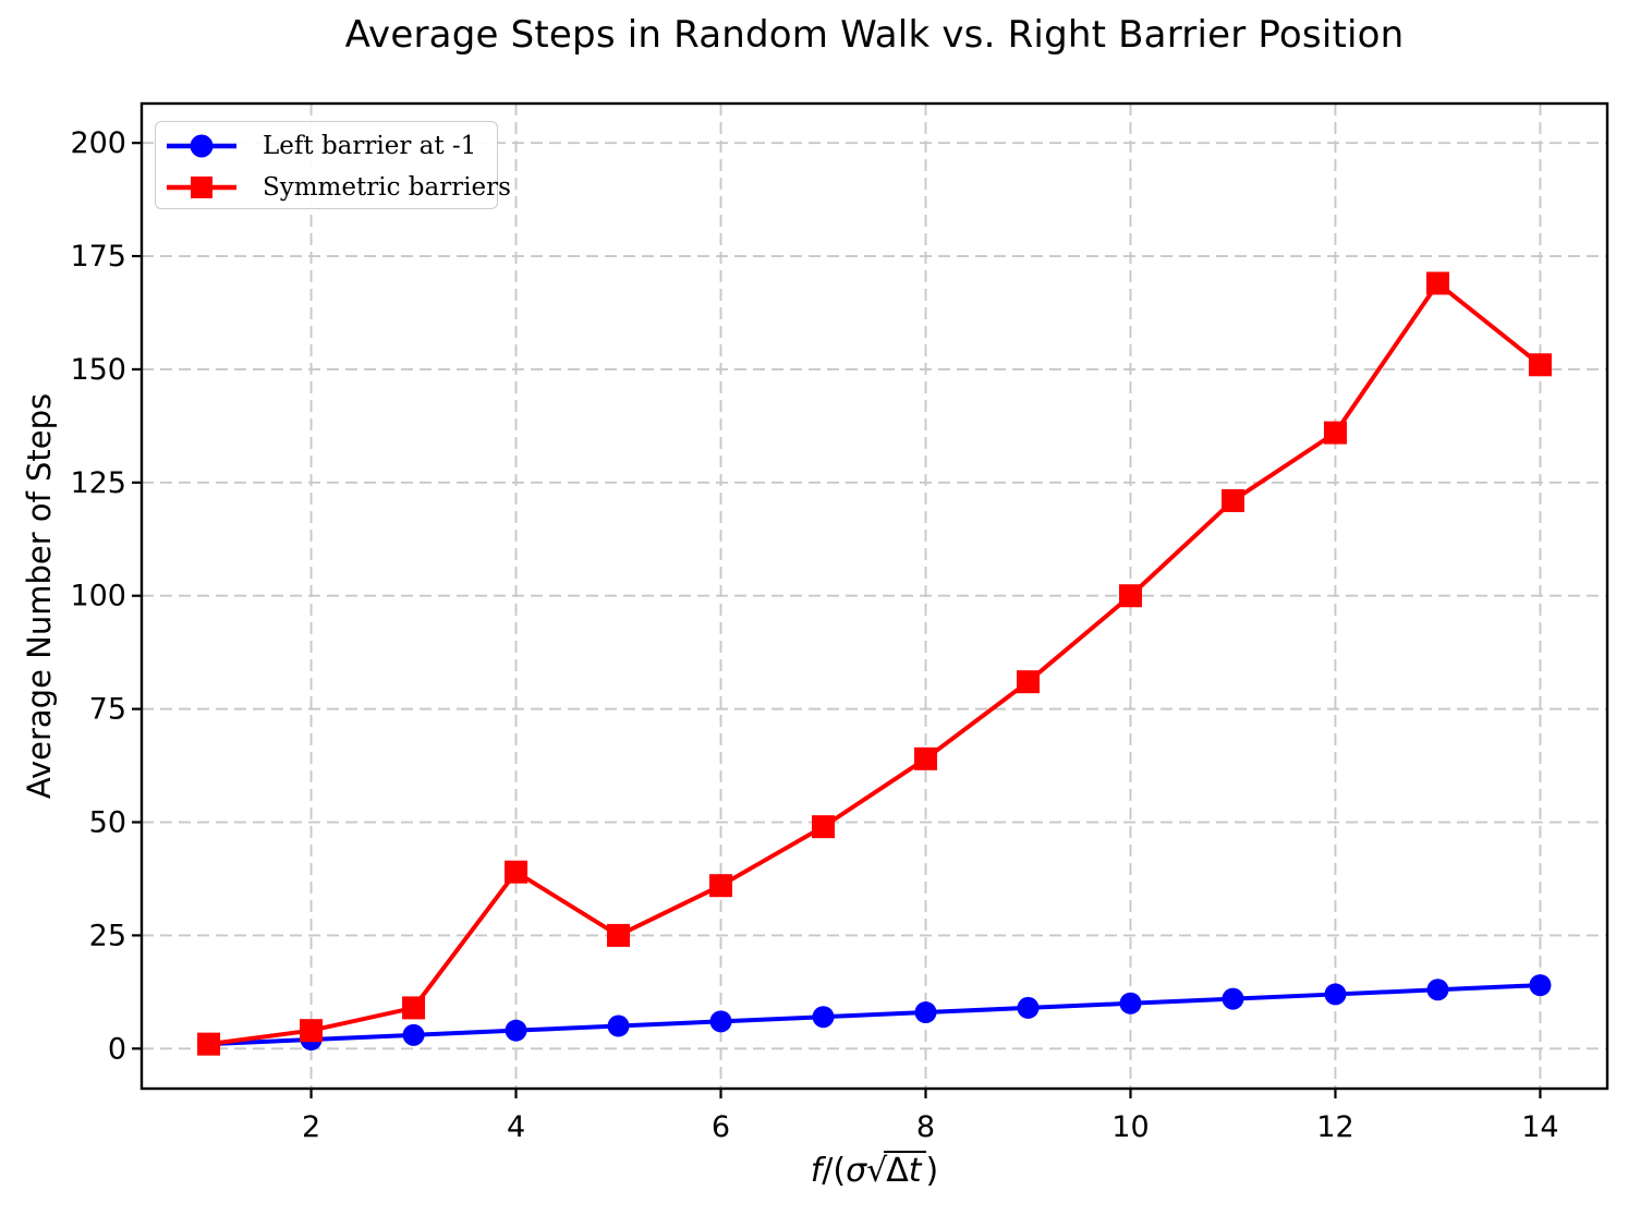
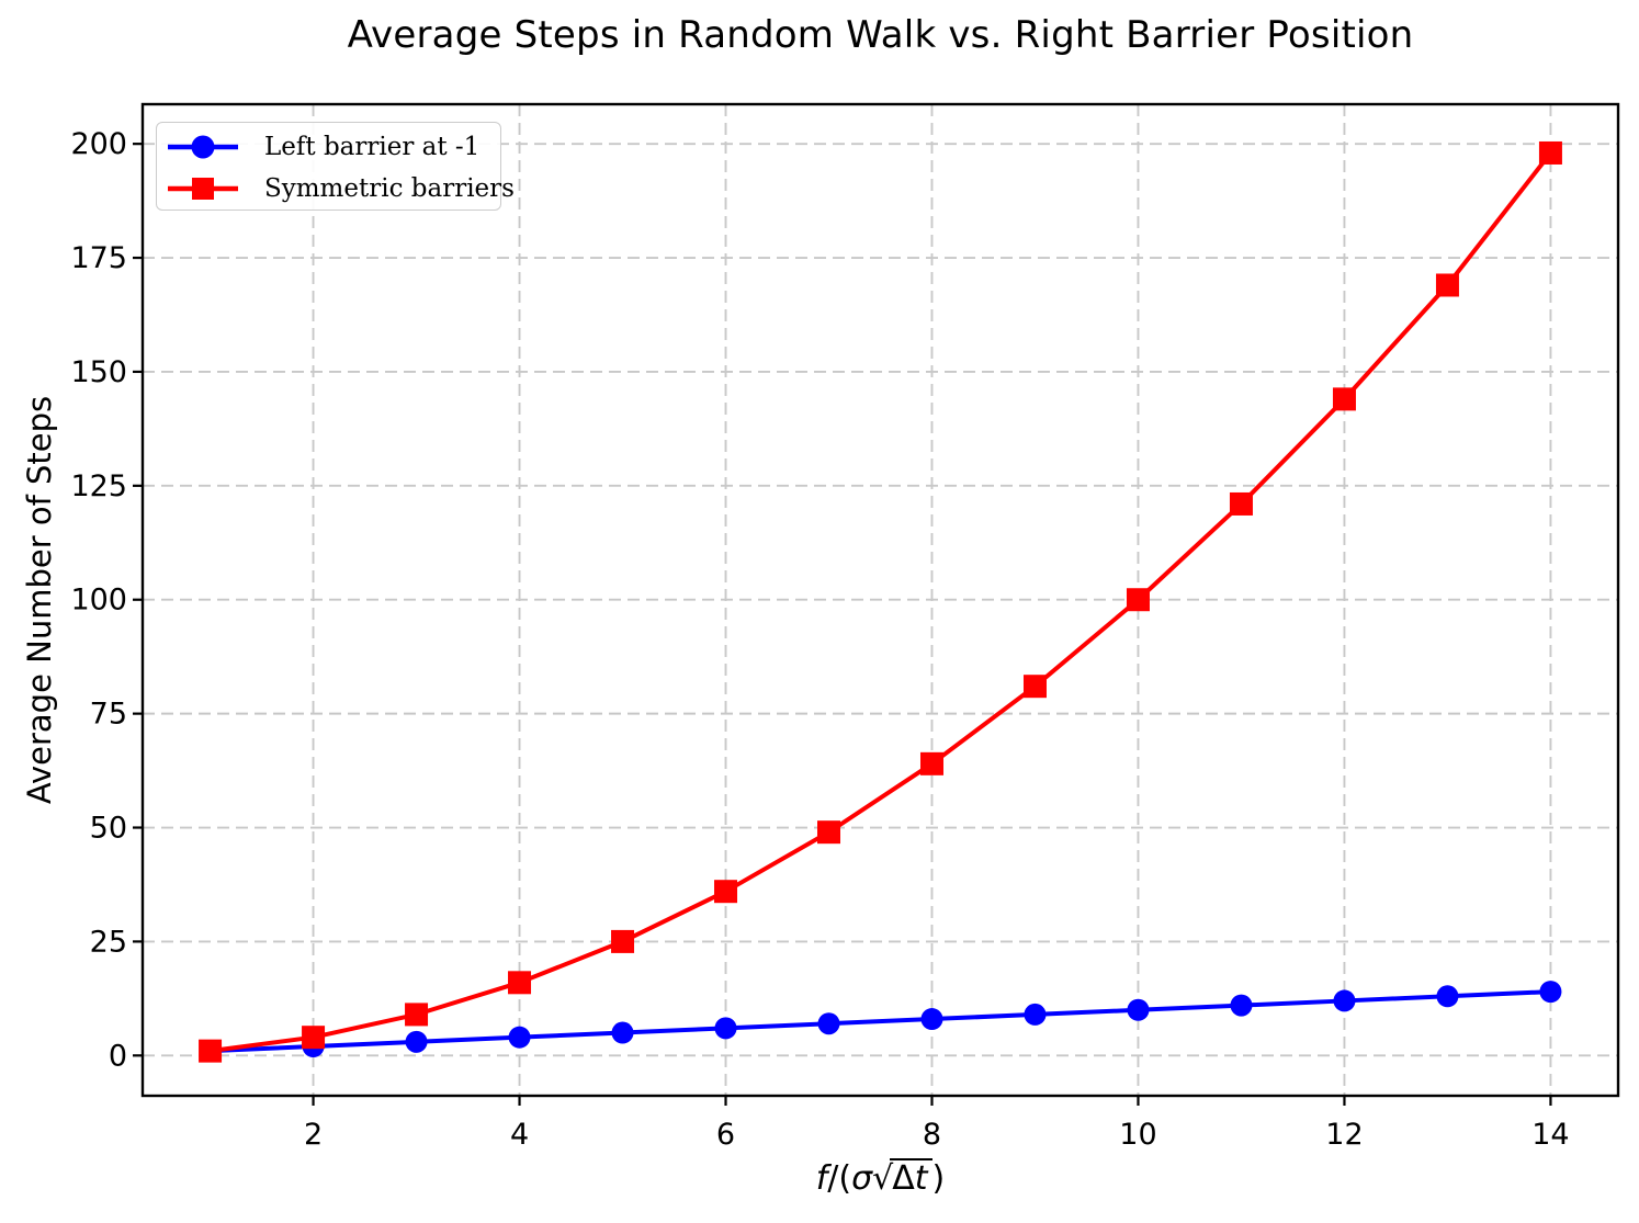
Symmetric barriers/4: 39 -> 16
Symmetric barriers/12: 136 -> 144
Symmetric barriers/14: 151 -> 198
